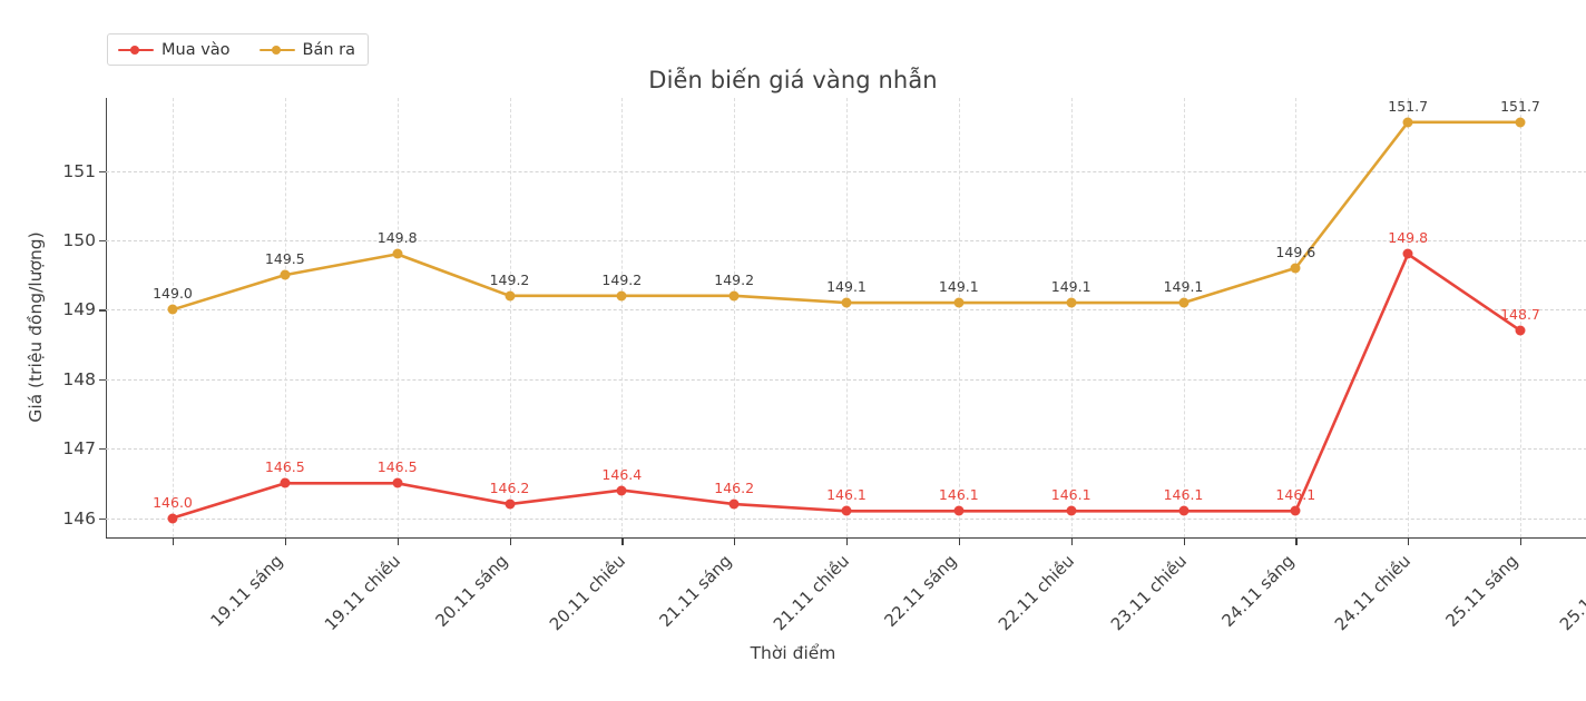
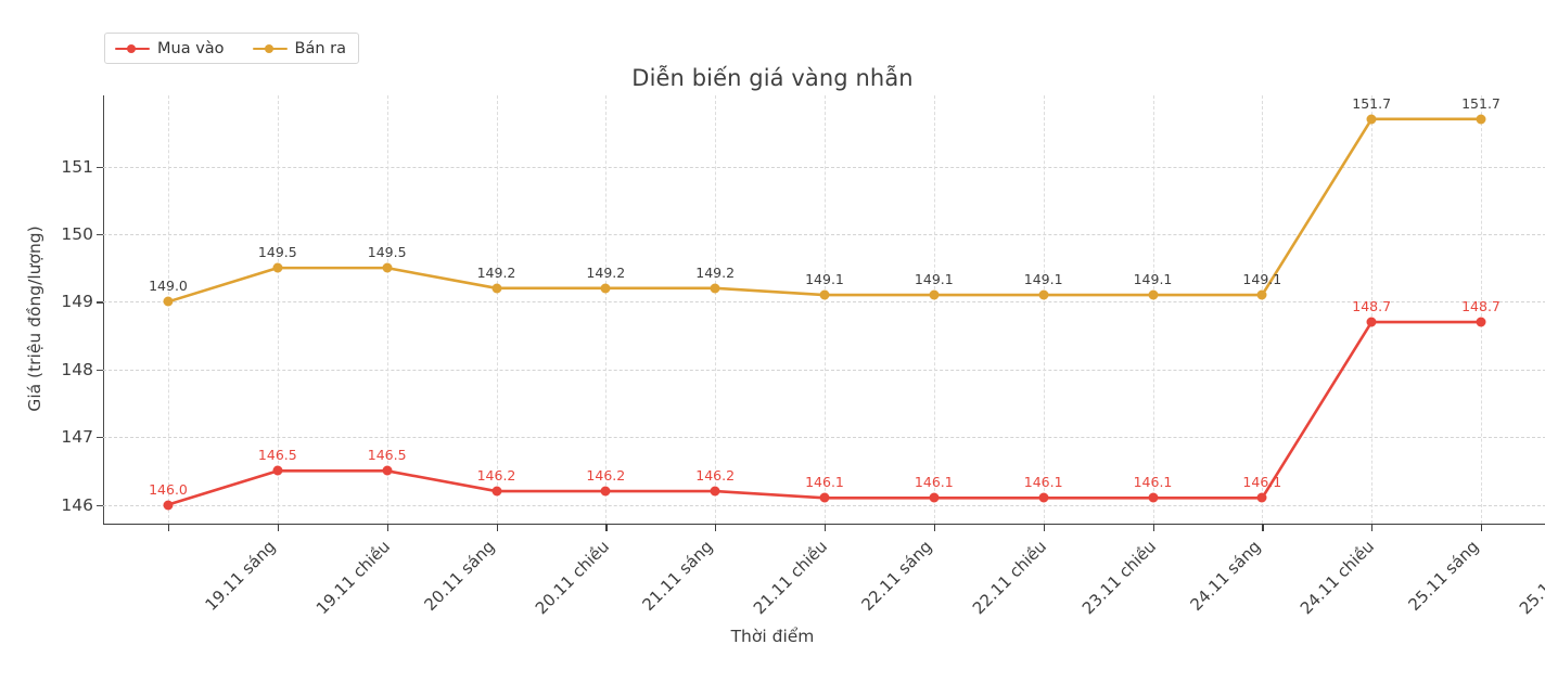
Bán ra/20.11 sáng: 149.8 -> 149.5
Mua vào/21.11 sáng: 146.4 -> 146.2
Bán ra/24.11 chiều: 149.6 -> 149.1
Mua vào/25.11 sáng: 149.8 -> 148.7
